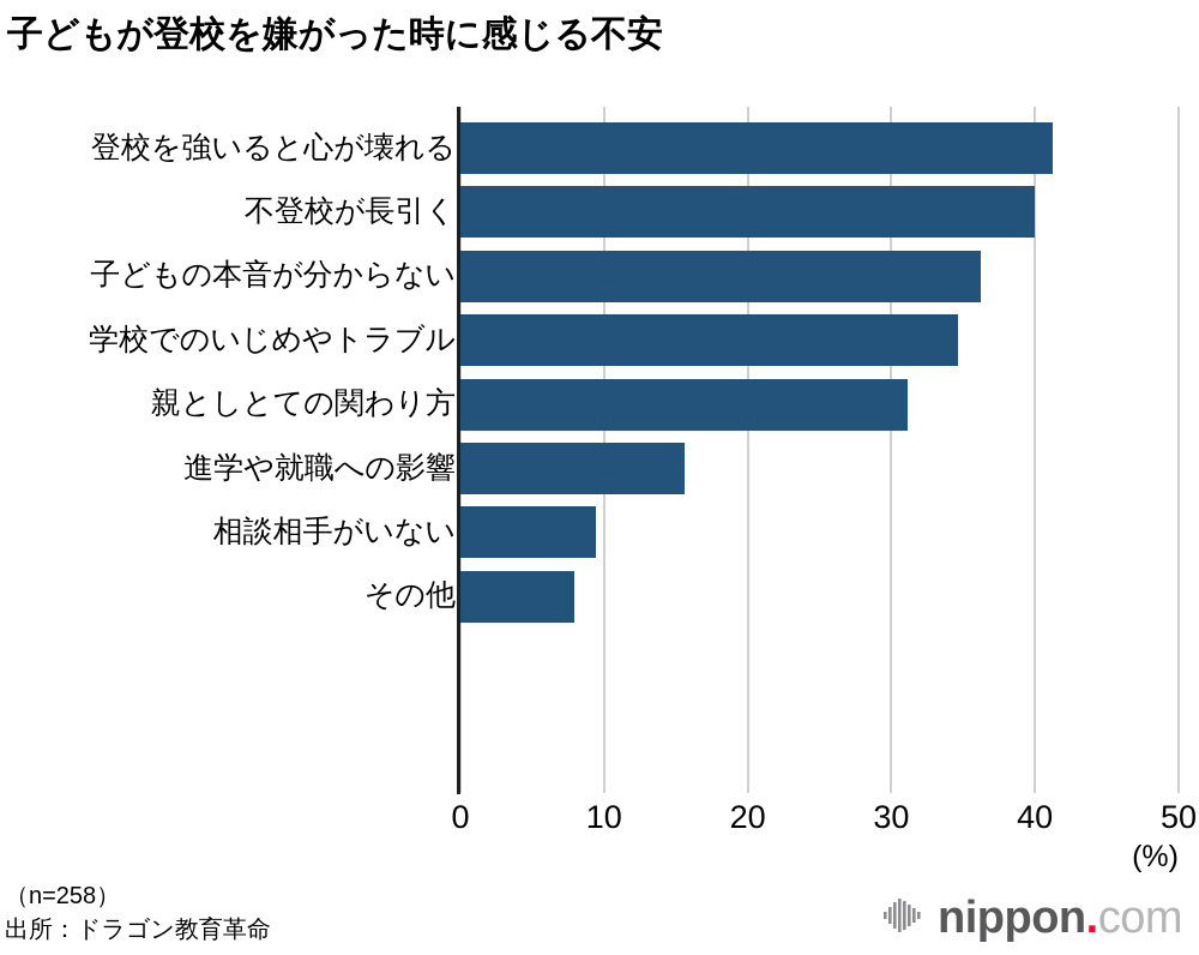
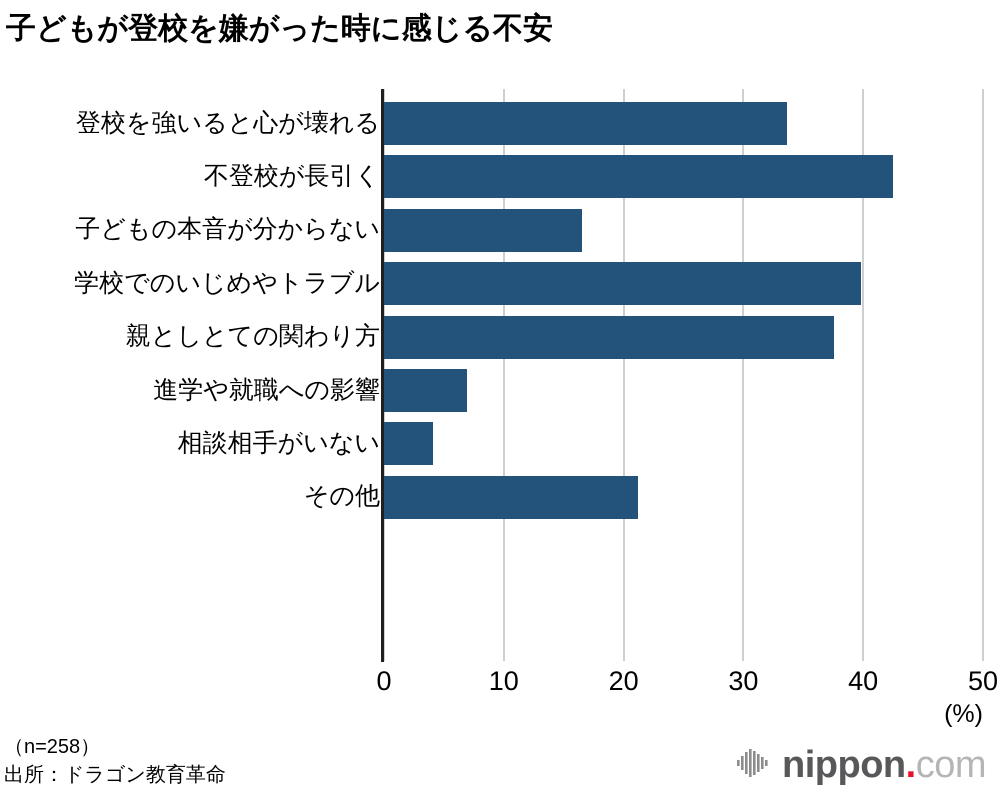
登校を強いると心が壊れる: 41.2 -> 33.6
不登校が長引く: 40.0 -> 42.5
子どもの本音が分からない: 36.2 -> 16.5
学校でのいじめやトラブル: 34.6 -> 39.8
親としとての関わり方: 31.1 -> 37.6
進学や就職への影響: 15.6 -> 6.9
相談相手がいない: 9.4 -> 4.1
その他: 7.9 -> 21.2
